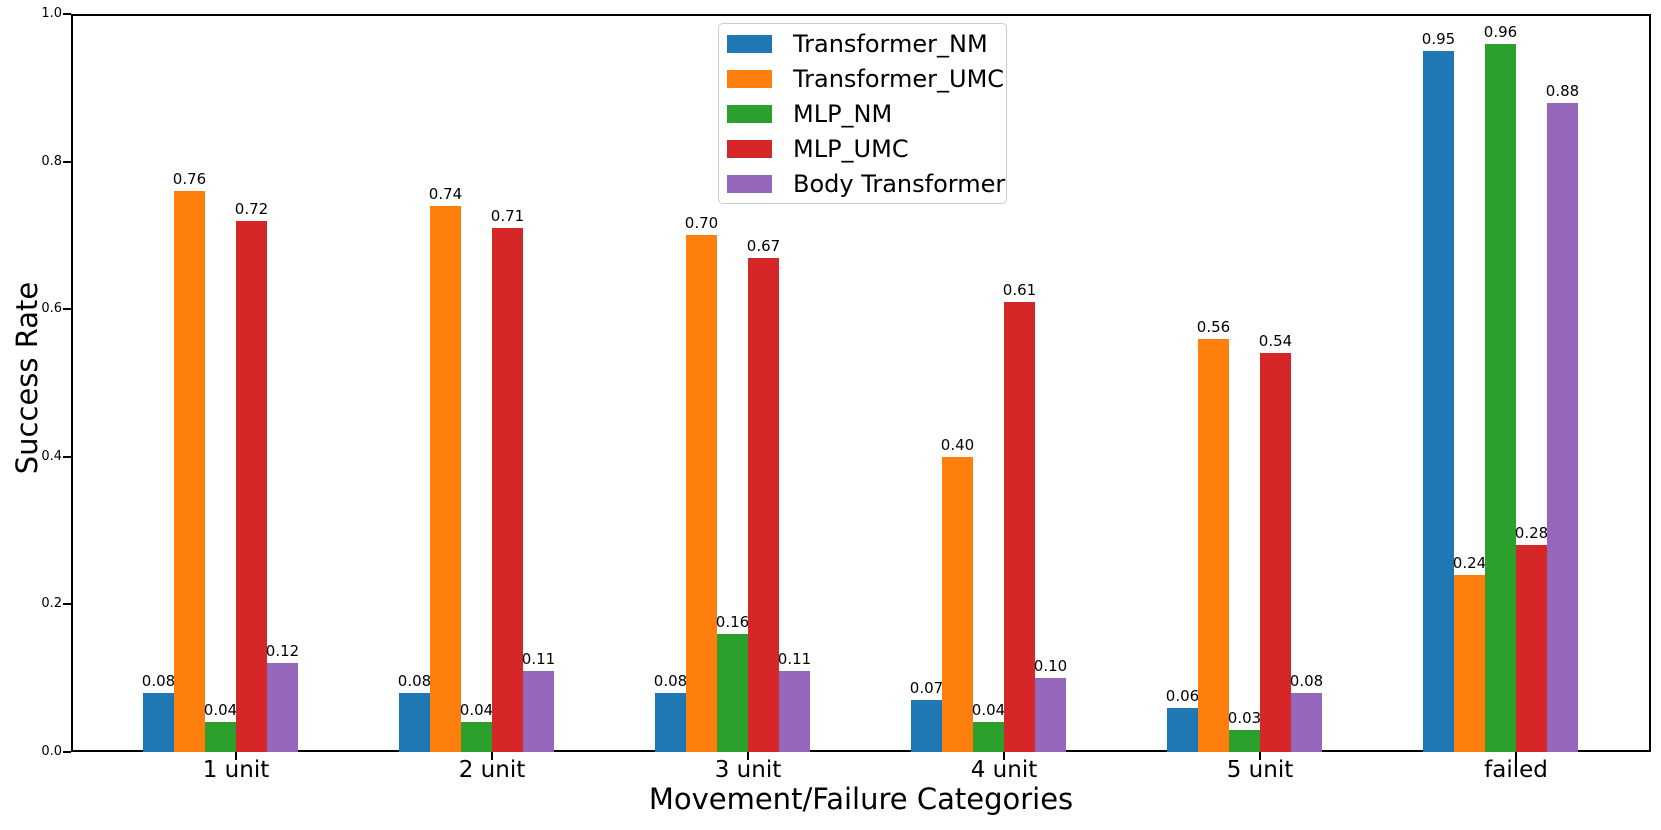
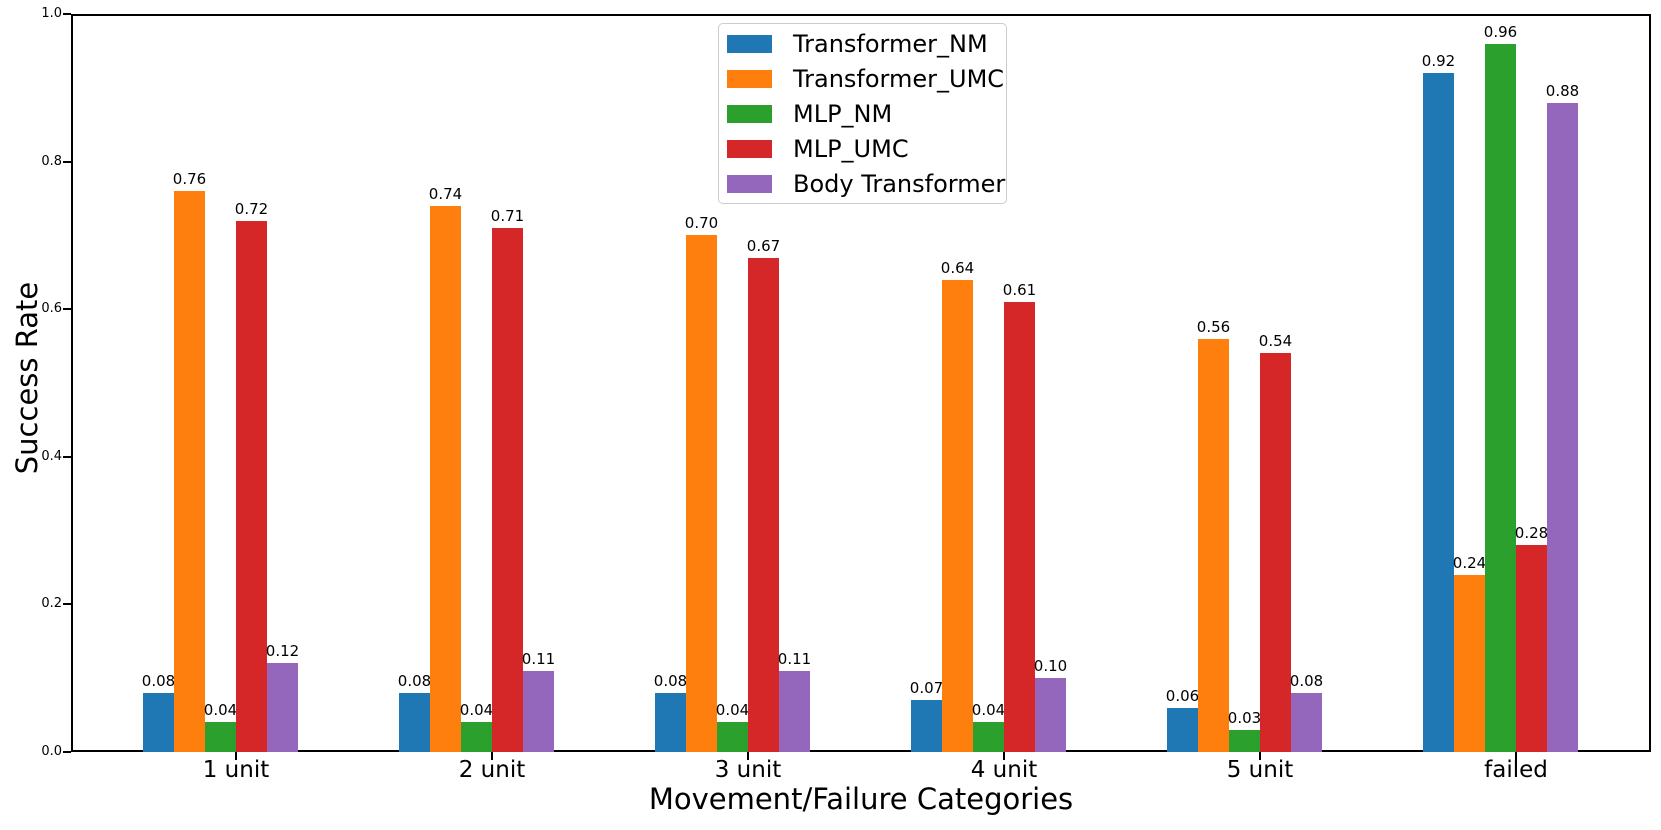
MLP_NM/3 unit: 0.16 -> 0.04
Transformer_UMC/4 unit: 0.40 -> 0.64
Transformer_NM/failed: 0.95 -> 0.92
